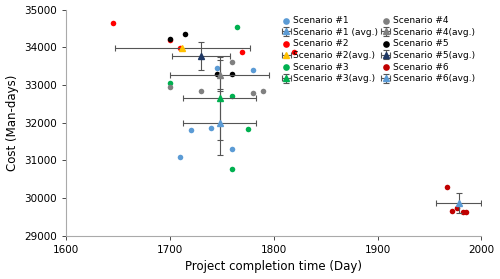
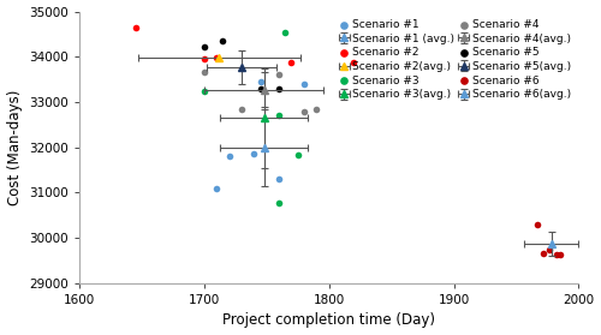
Scenario #2/1700: 34200 -> 33950
Scenario #3/1700: 33050 -> 33250
Scenario #4/1700: 32950 -> 33660
